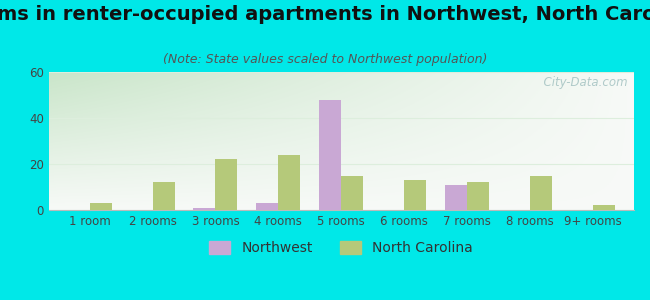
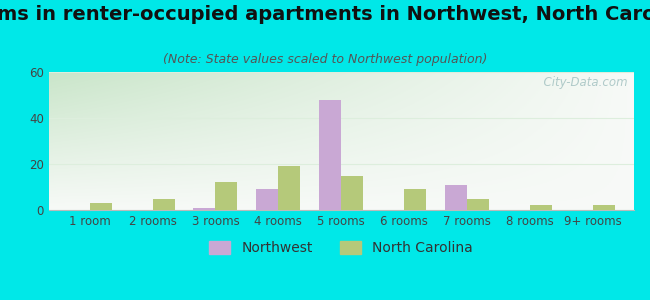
North Carolina/2 rooms: 12 -> 5
North Carolina/3 rooms: 22 -> 12
Northwest/4 rooms: 3 -> 9
North Carolina/4 rooms: 24 -> 19
North Carolina/6 rooms: 13 -> 9
North Carolina/7 rooms: 12 -> 5
North Carolina/8 rooms: 15 -> 2
